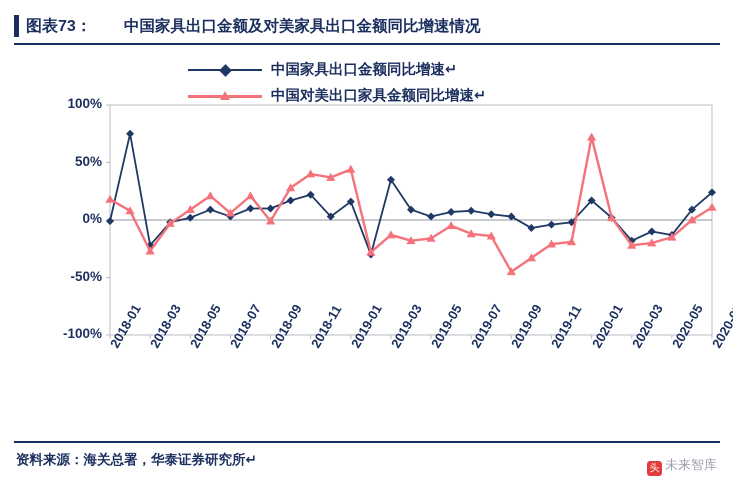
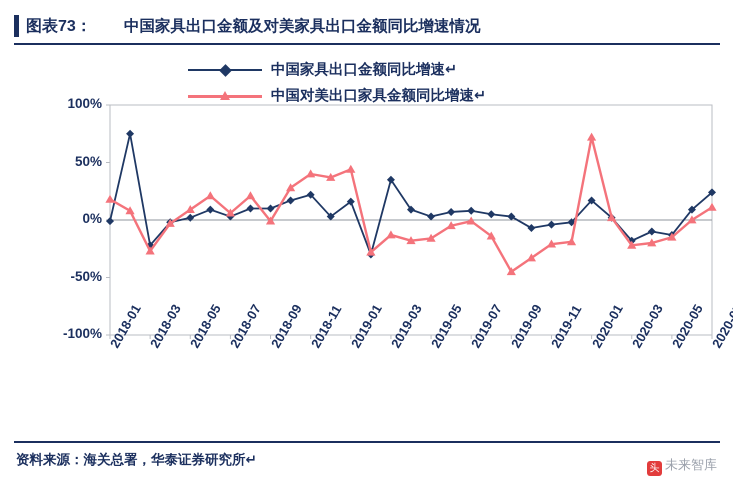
中国对美出口家具金额同比增速↵/2019-07: -12% -> -1%
